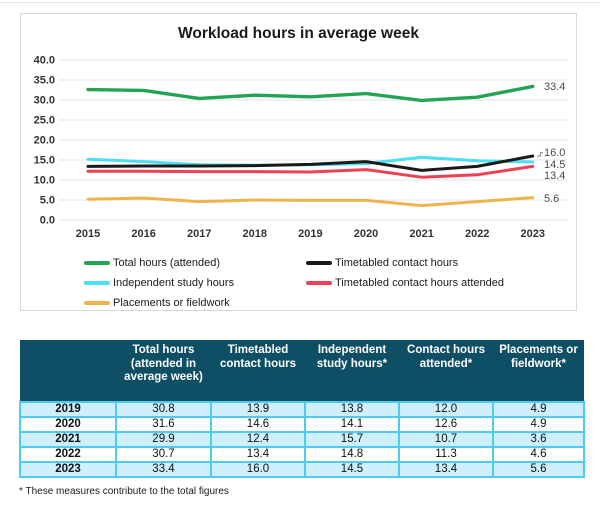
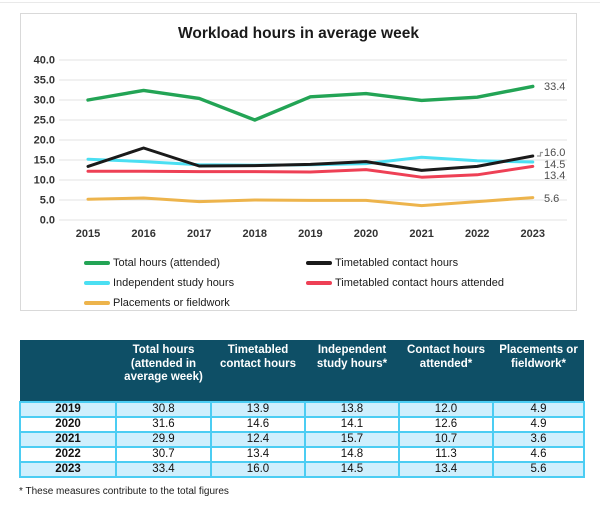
Total hours (attended)/2015: 33 -> 30
Timetabled contact hours/2016: 14 -> 18
Total hours (attended)/2018: 31 -> 25
